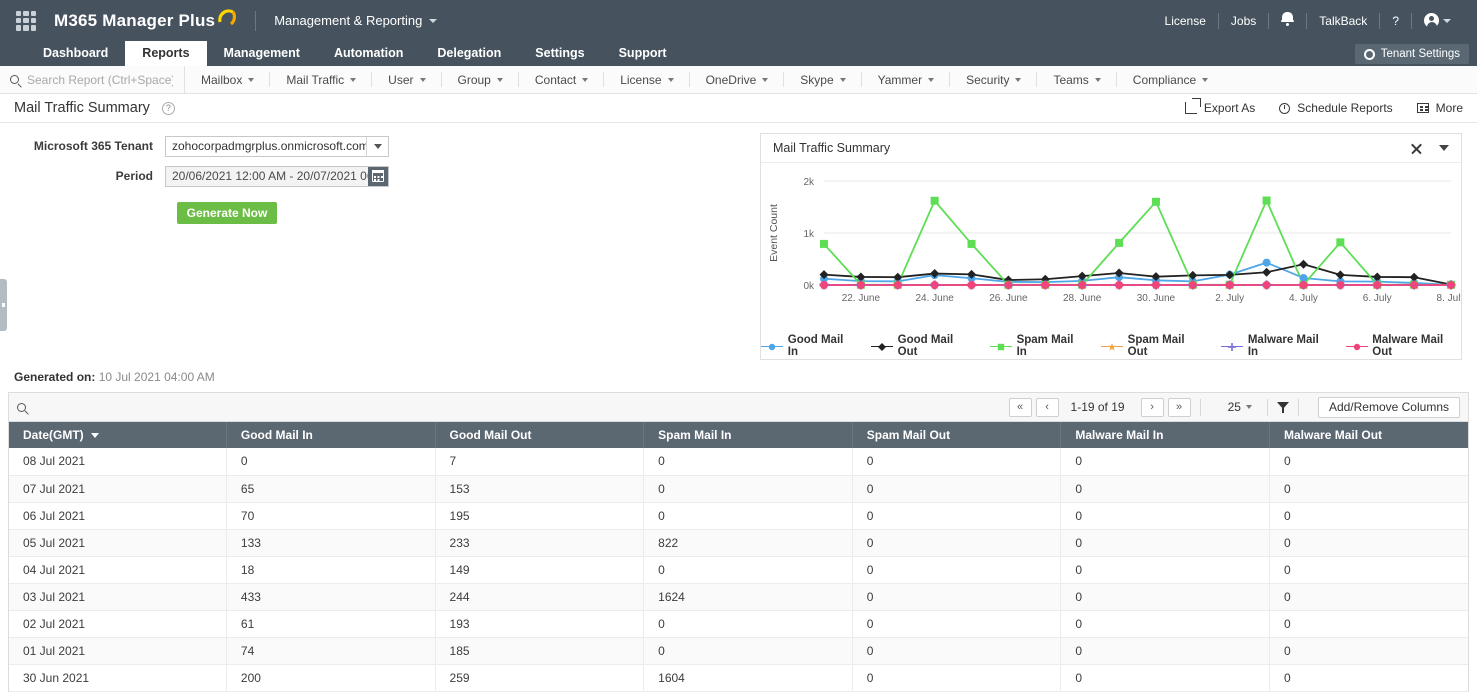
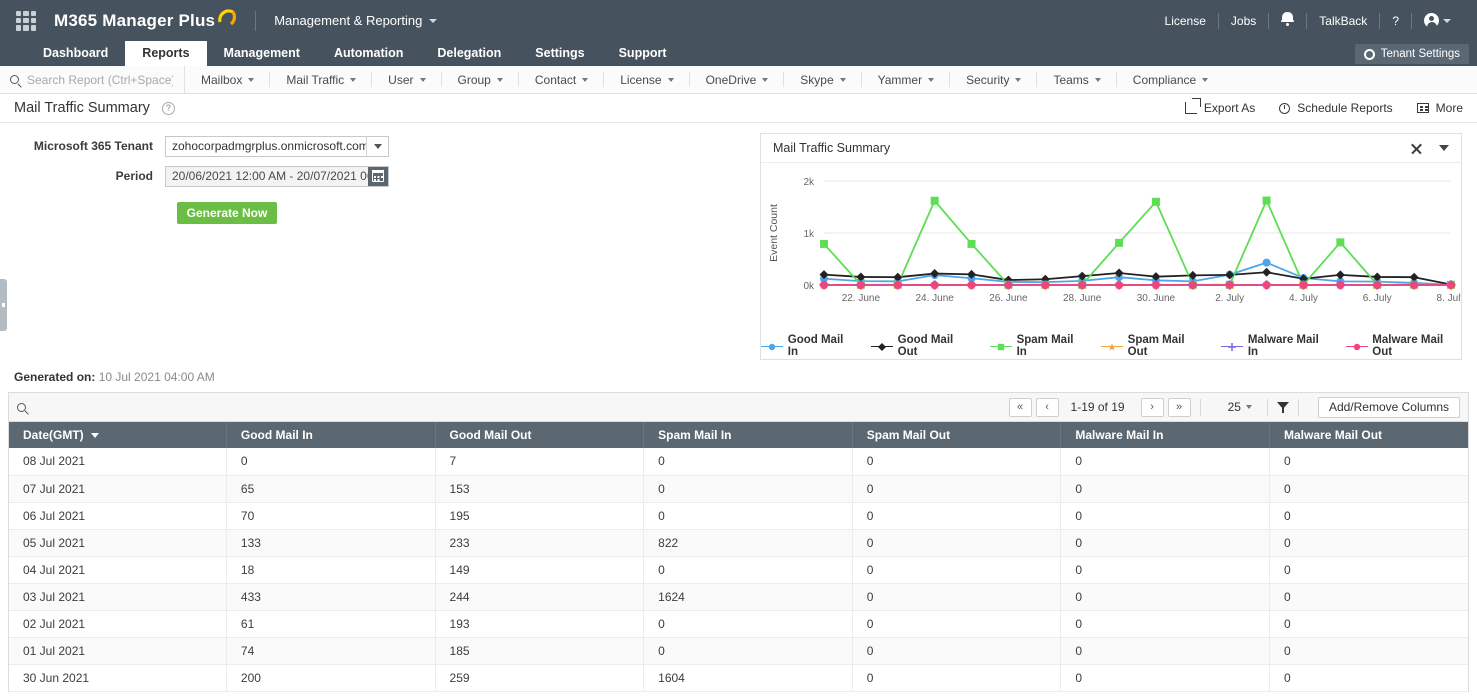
Good Mail Out/4. July: 0.4k -> 0.1k
